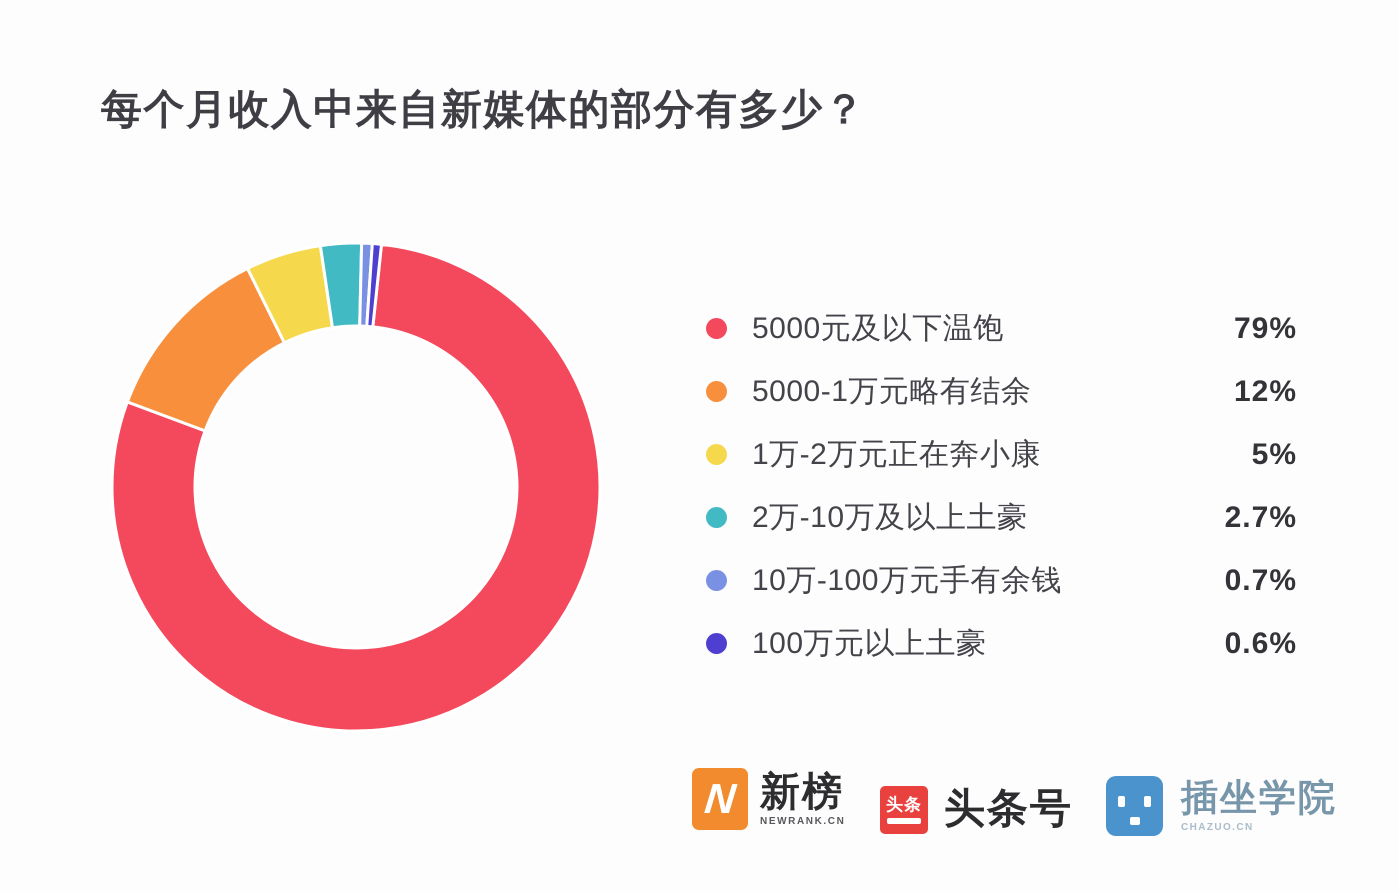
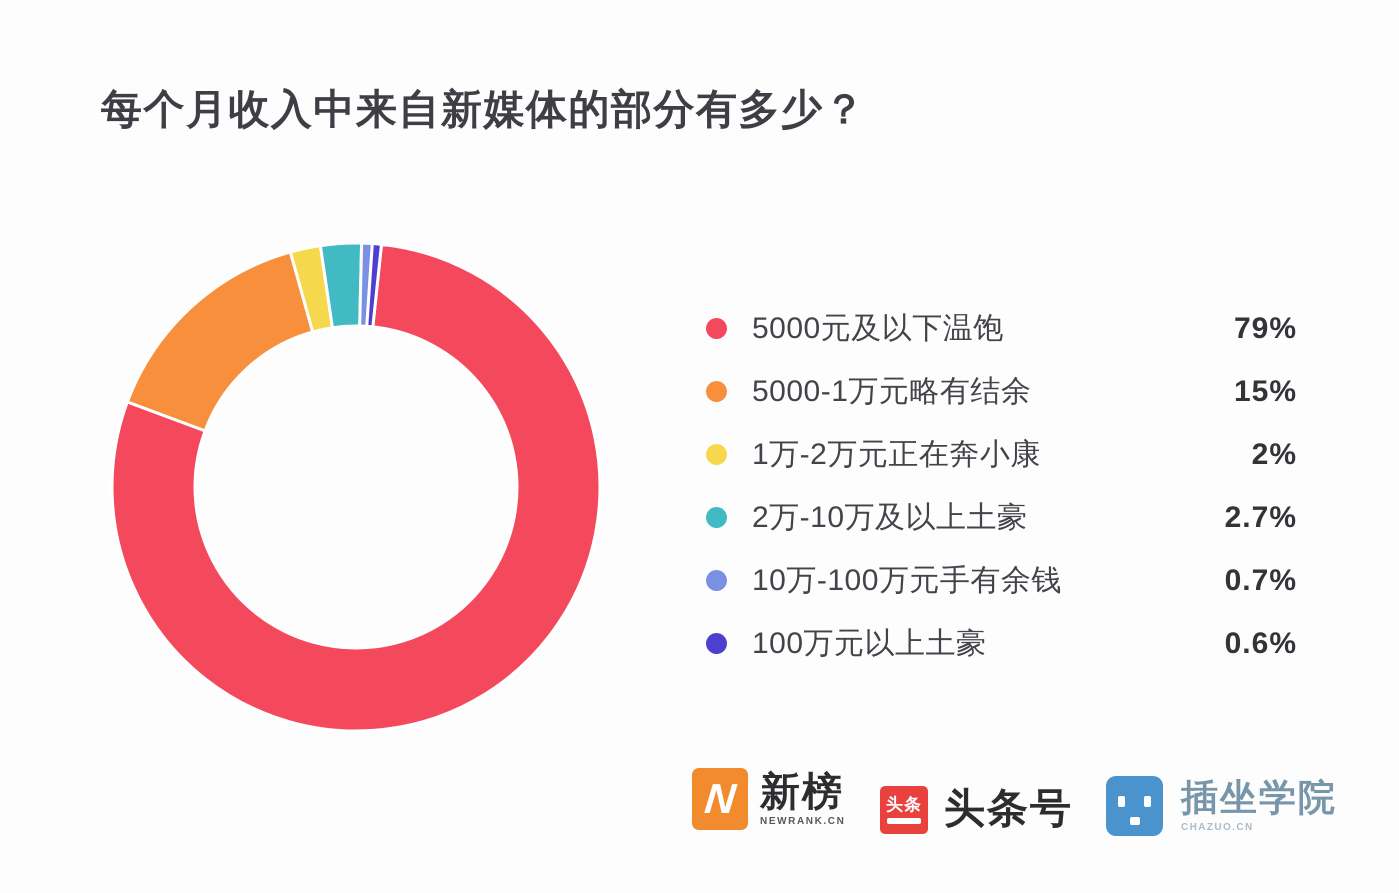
5000-1万元略有结余: 12% -> 15%
1万-2万元正在奔小康: 5% -> 2%
